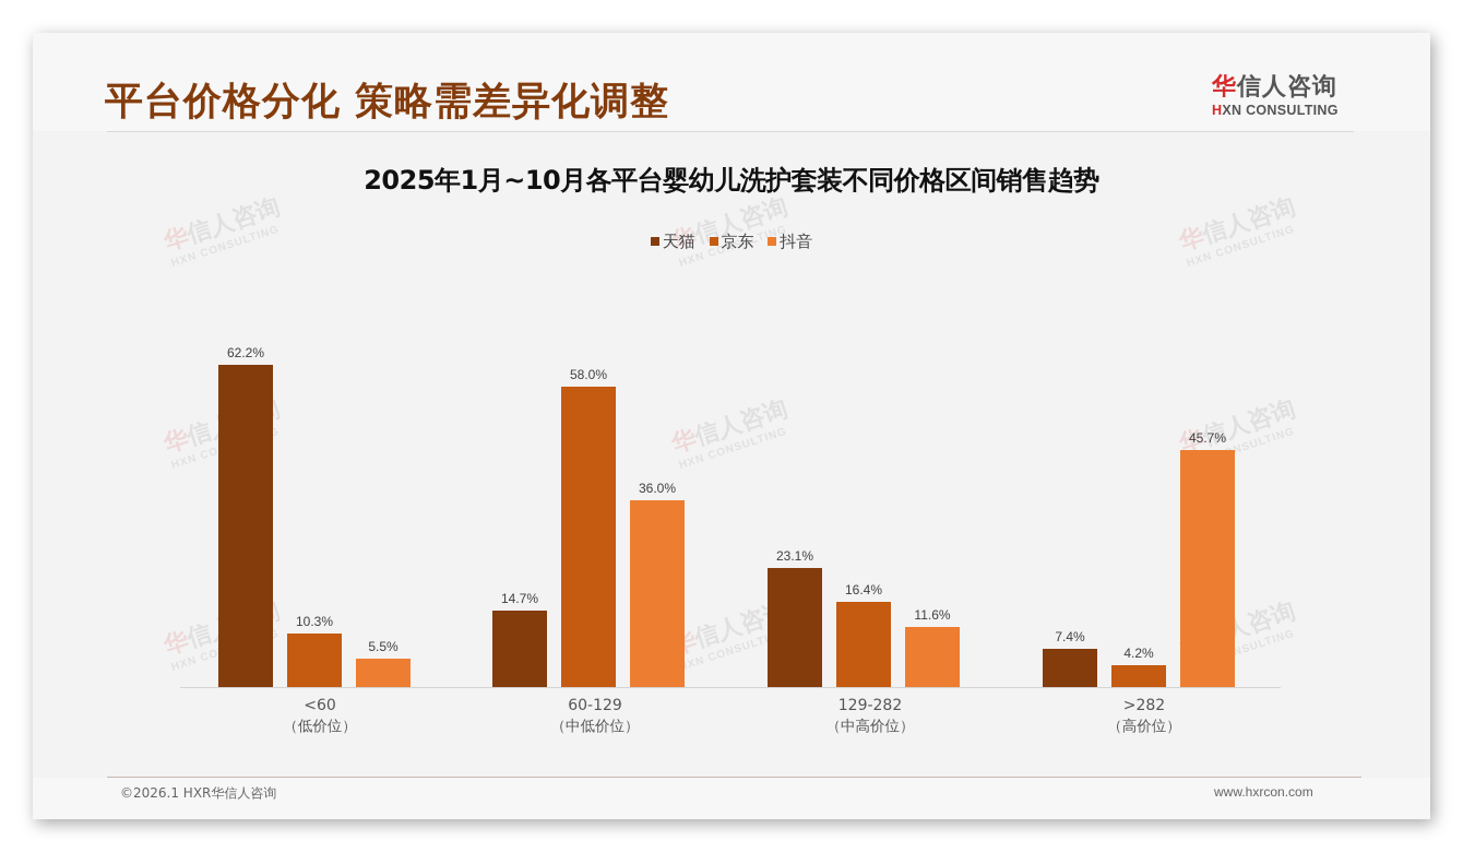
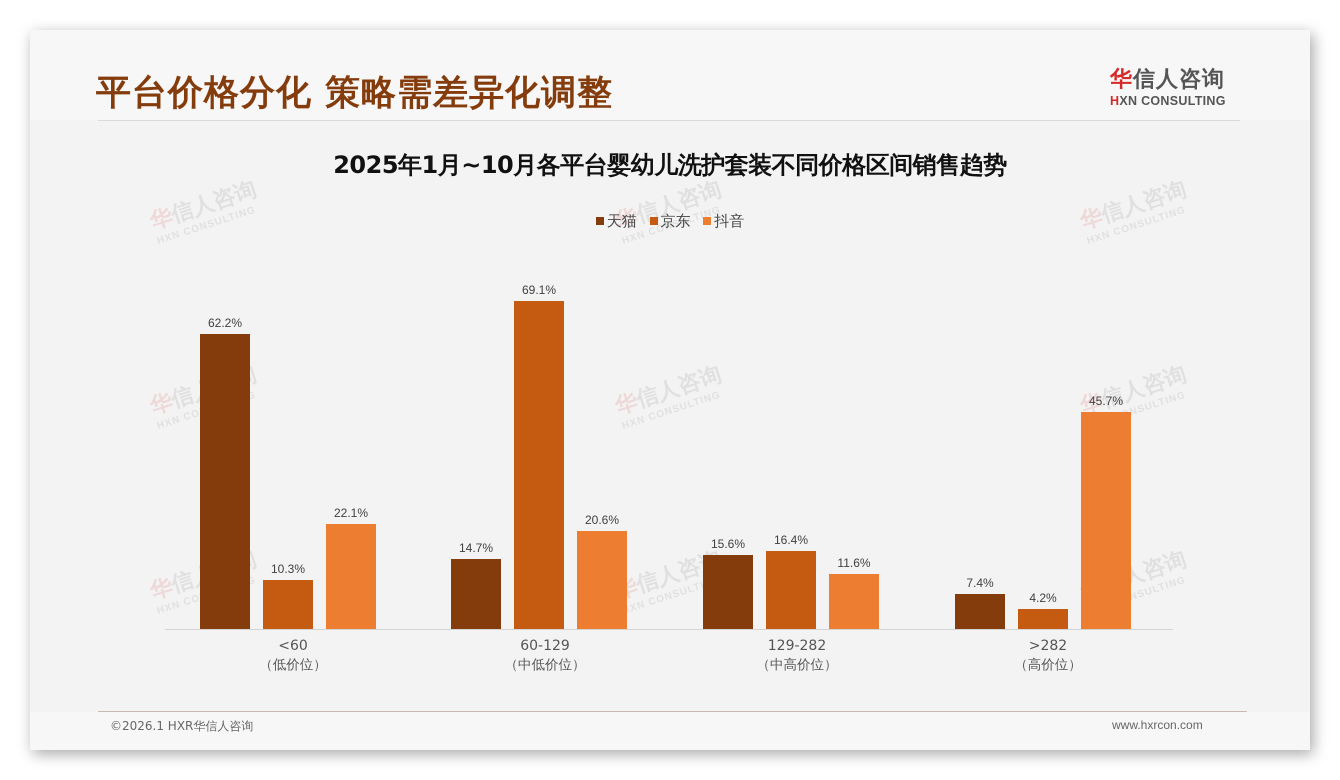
抖音/<60: 5.5% -> 22.1%
京东/60-129: 58.0% -> 69.1%
抖音/60-129: 36.0% -> 20.6%
天猫/129-282: 23.1% -> 15.6%
